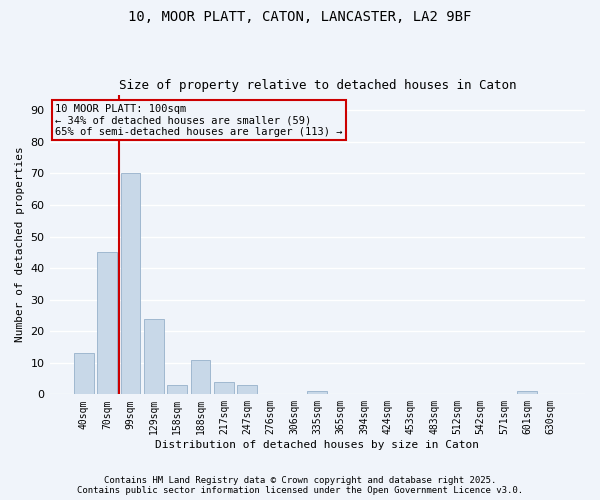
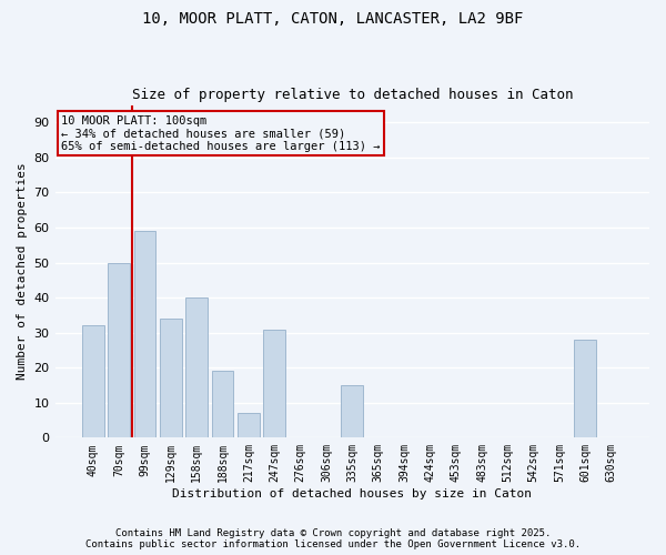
40sqm: 13 -> 32
70sqm: 45 -> 50
99sqm: 70 -> 59
129sqm: 24 -> 34
158sqm: 3 -> 40
188sqm: 11 -> 19
217sqm: 4 -> 7
247sqm: 3 -> 31
335sqm: 1 -> 15
601sqm: 1 -> 28
